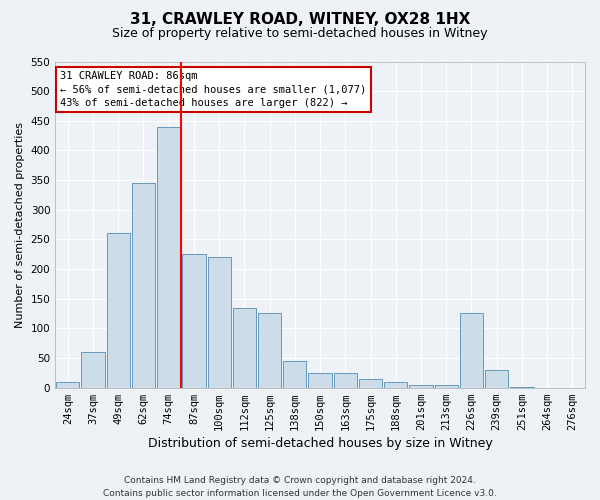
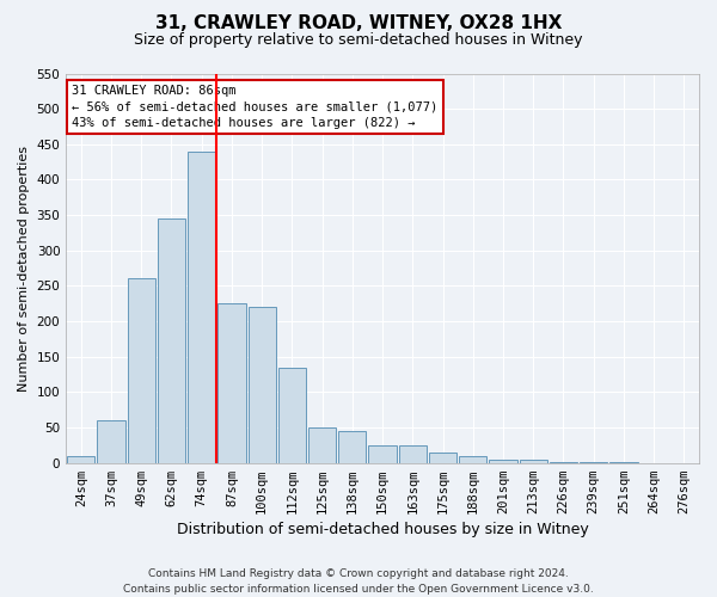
125sqm: 126 -> 50
226sqm: 126 -> 2
239sqm: 30 -> 1
